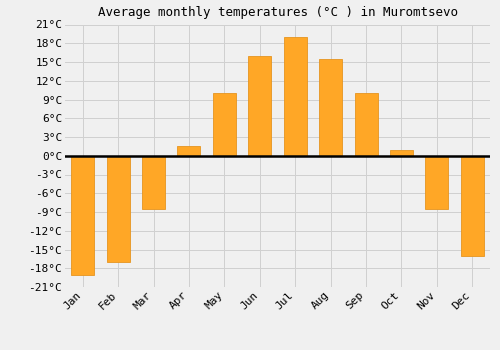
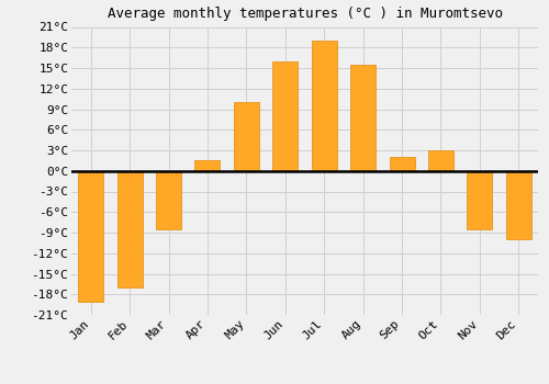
Sep: 10.0°C -> 2.0°C
Oct: 1.0°C -> 3.0°C
Dec: -16.0°C -> -10.0°C
